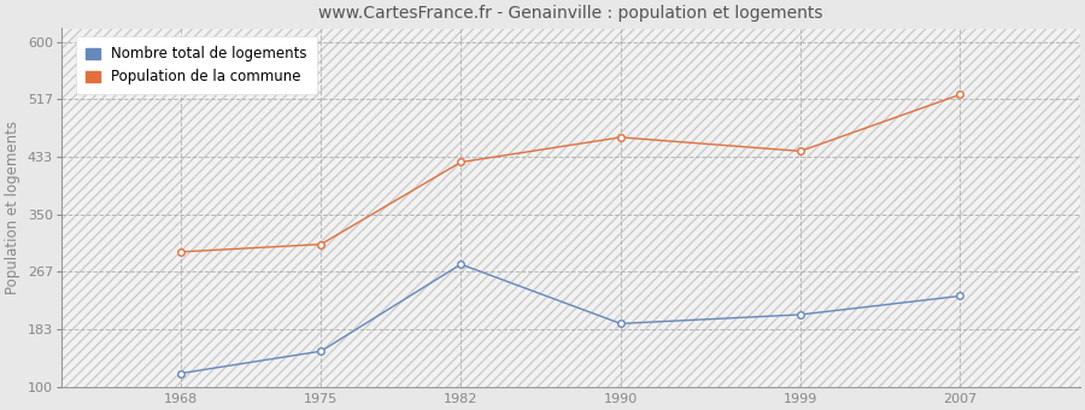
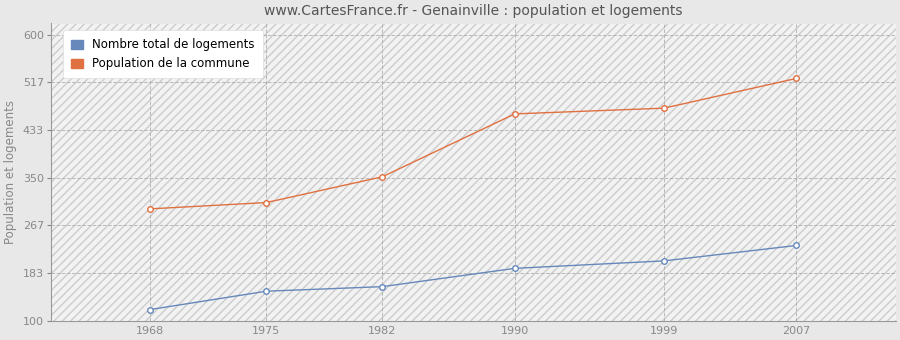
Nombre total de logements/1982: 278 -> 160
Population de la commune/1982: 426 -> 352
Population de la commune/1999: 442 -> 472
